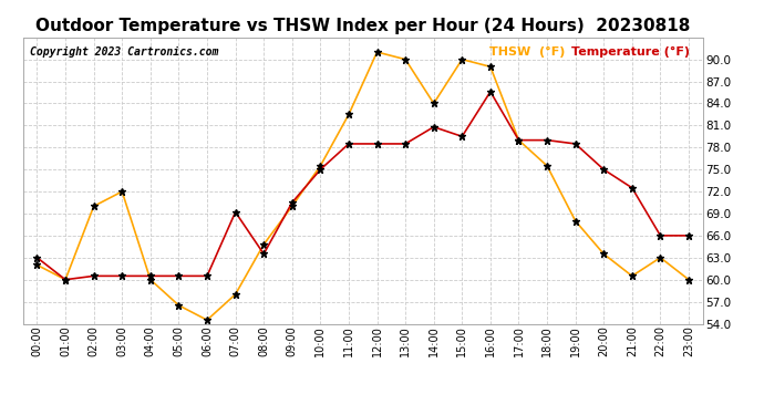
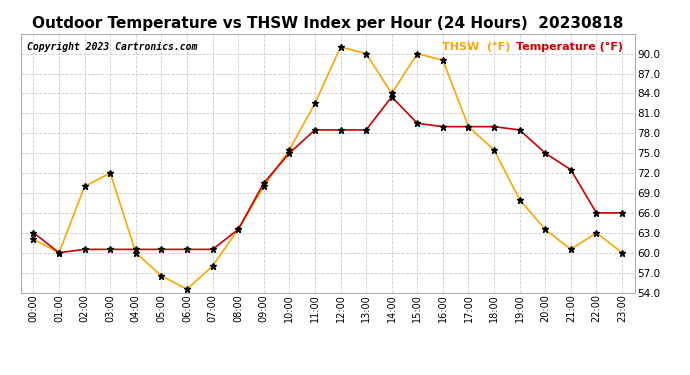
Temperature (°F)/07:00: 69.2 -> 60.5
THSW (°F)/08:00: 64.8 -> 63.5
Temperature (°F)/14:00: 80.8 -> 83.5
Temperature (°F)/16:00: 85.6 -> 79.0
